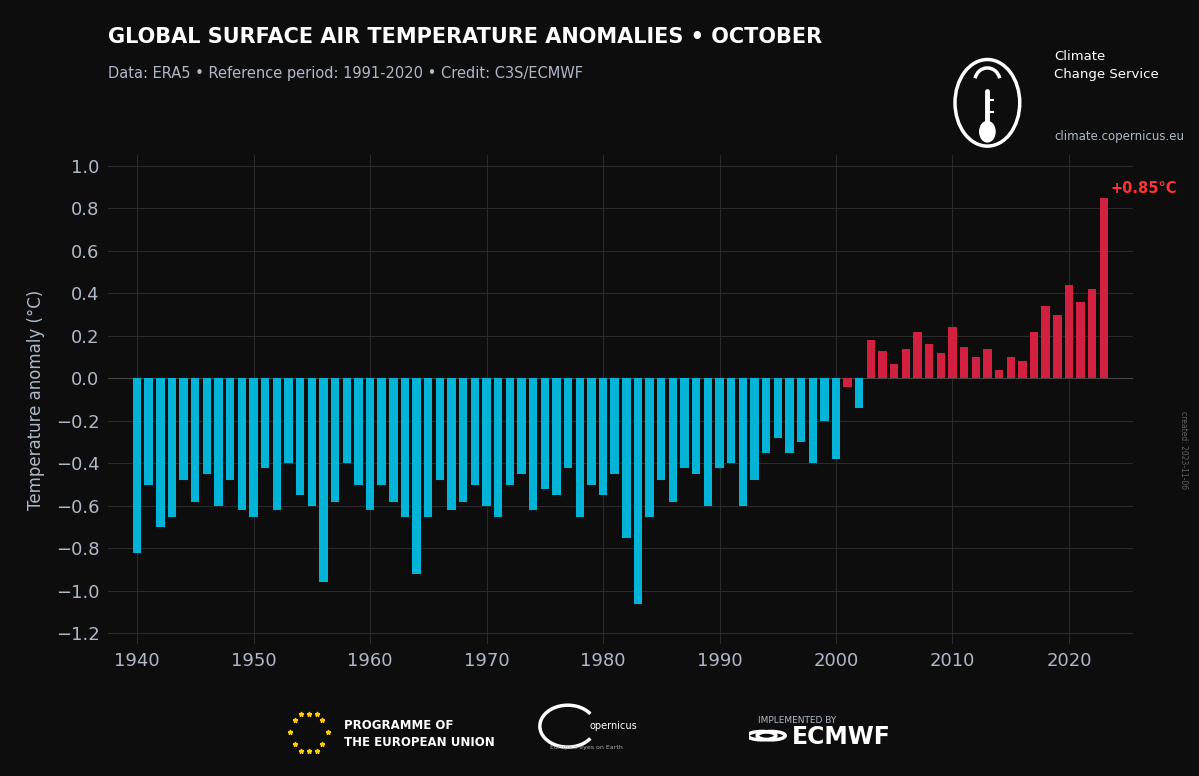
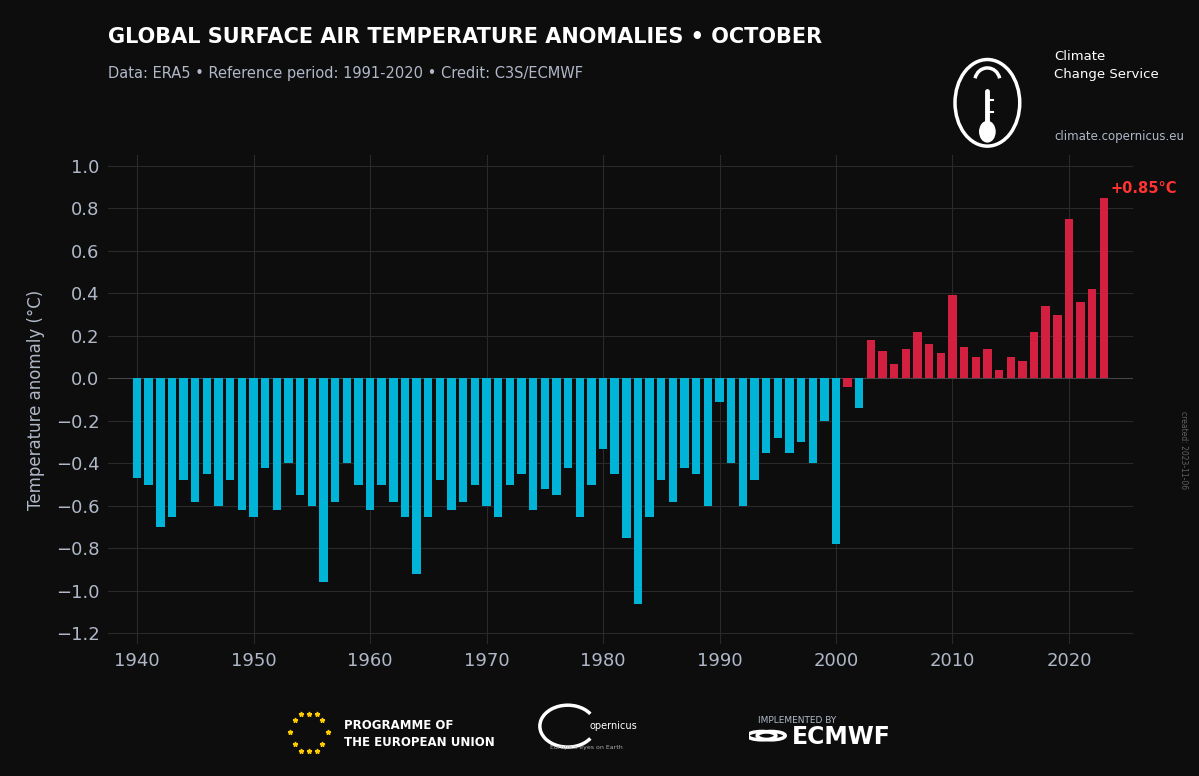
1940: -0.82 -> -0.47
1980: -0.55 -> -0.33
1990: -0.42 -> -0.11
2000: -0.38 -> -0.78
2010: 0.24 -> 0.39
2020: 0.44 -> 0.75
